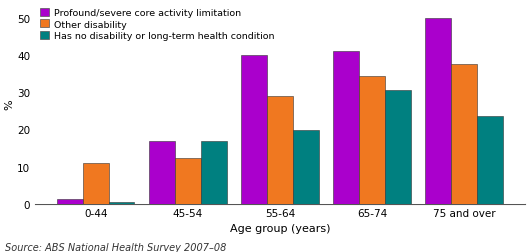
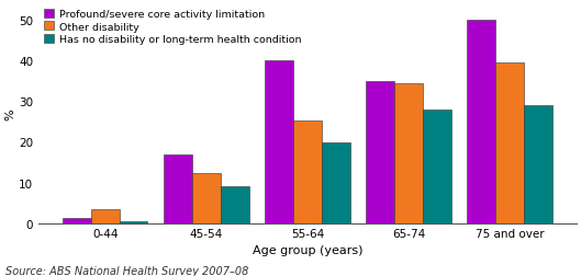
Other disability/0-44: 11.0 -> 3.5
Has no disability or long-term health condition/45-54: 17.0 -> 9.0
Other disability/55-64: 29.0 -> 25.2
Profound/severe core activity limitation/65-74: 41.0 -> 35.0
Has no disability or long-term health condition/65-74: 30.5 -> 28.0
Other disability/75 and over: 37.5 -> 39.5
Has no disability or long-term health condition/75 and over: 23.5 -> 29.0
